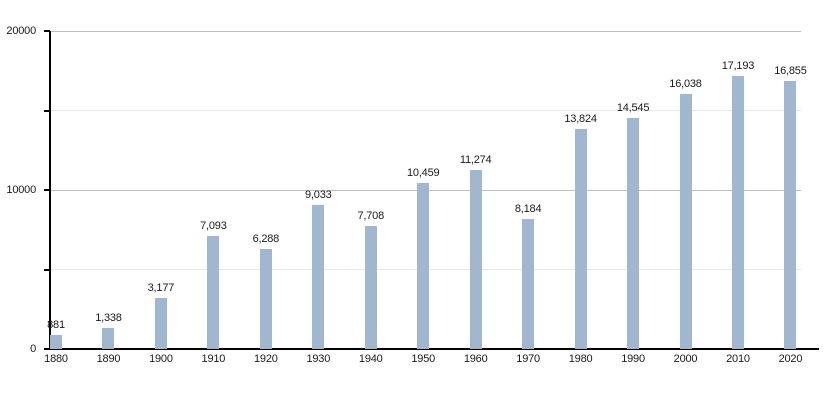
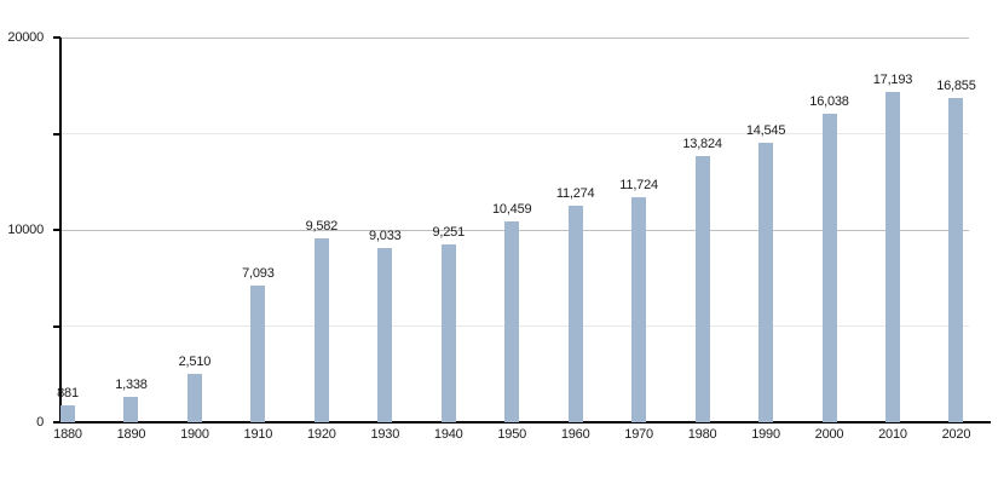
1900: 3,177 -> 2,510
1920: 6,288 -> 9,582
1940: 7,708 -> 9,251
1970: 8,184 -> 11,724
